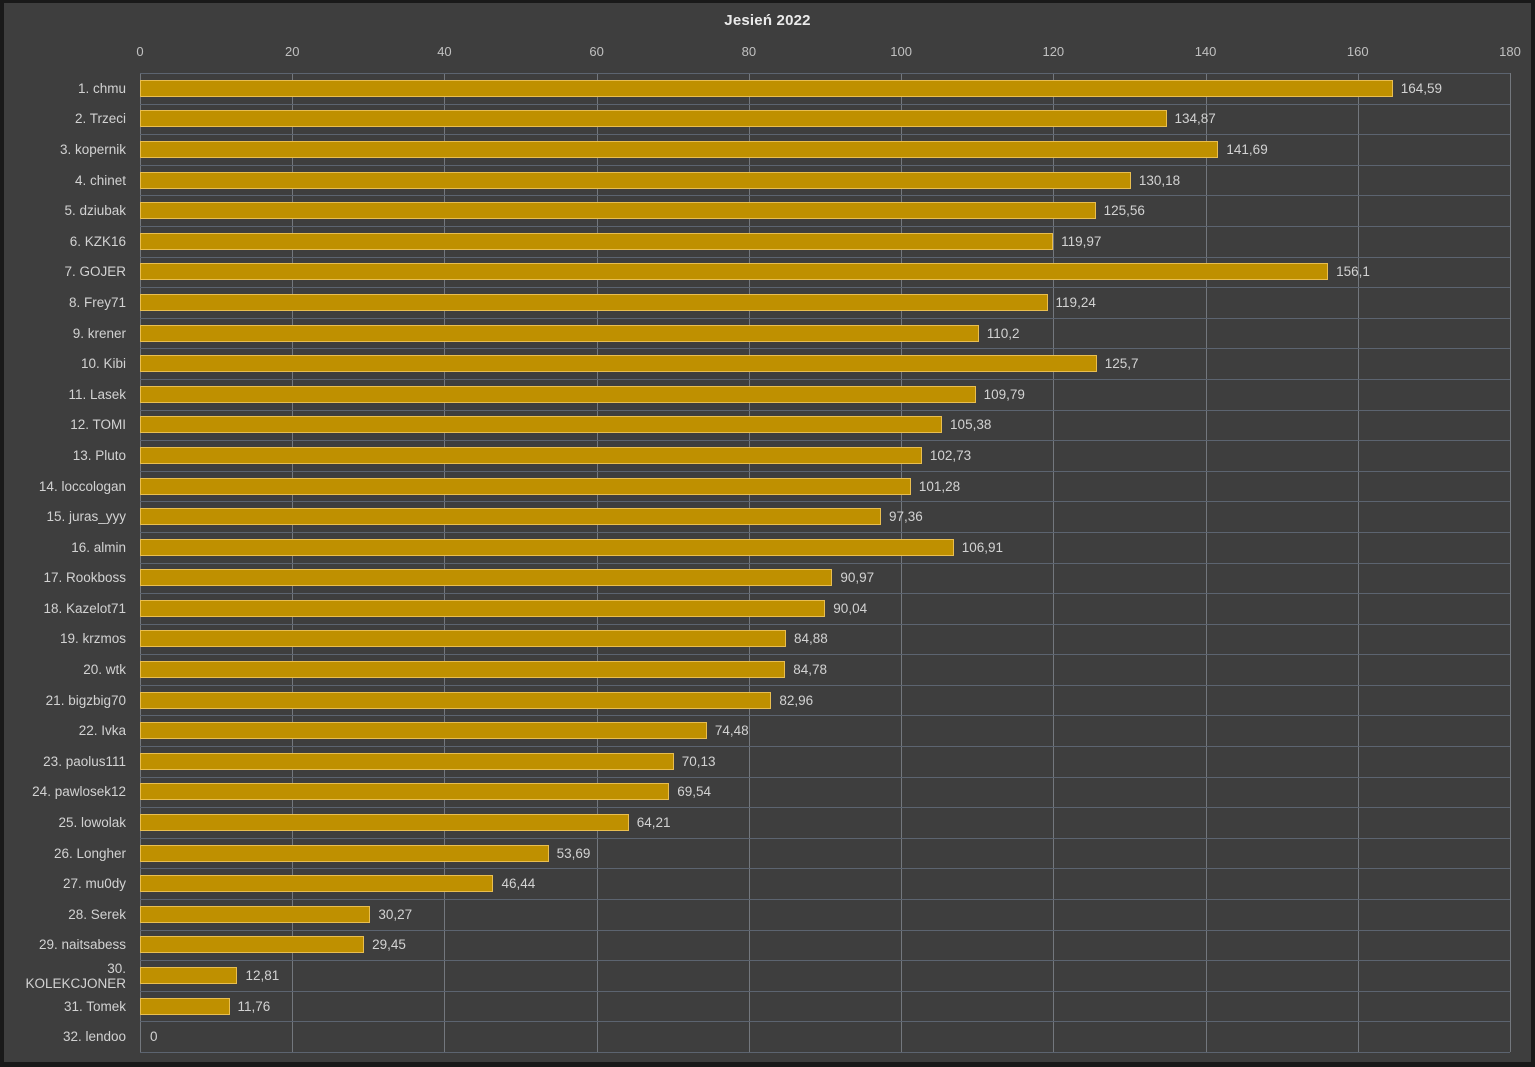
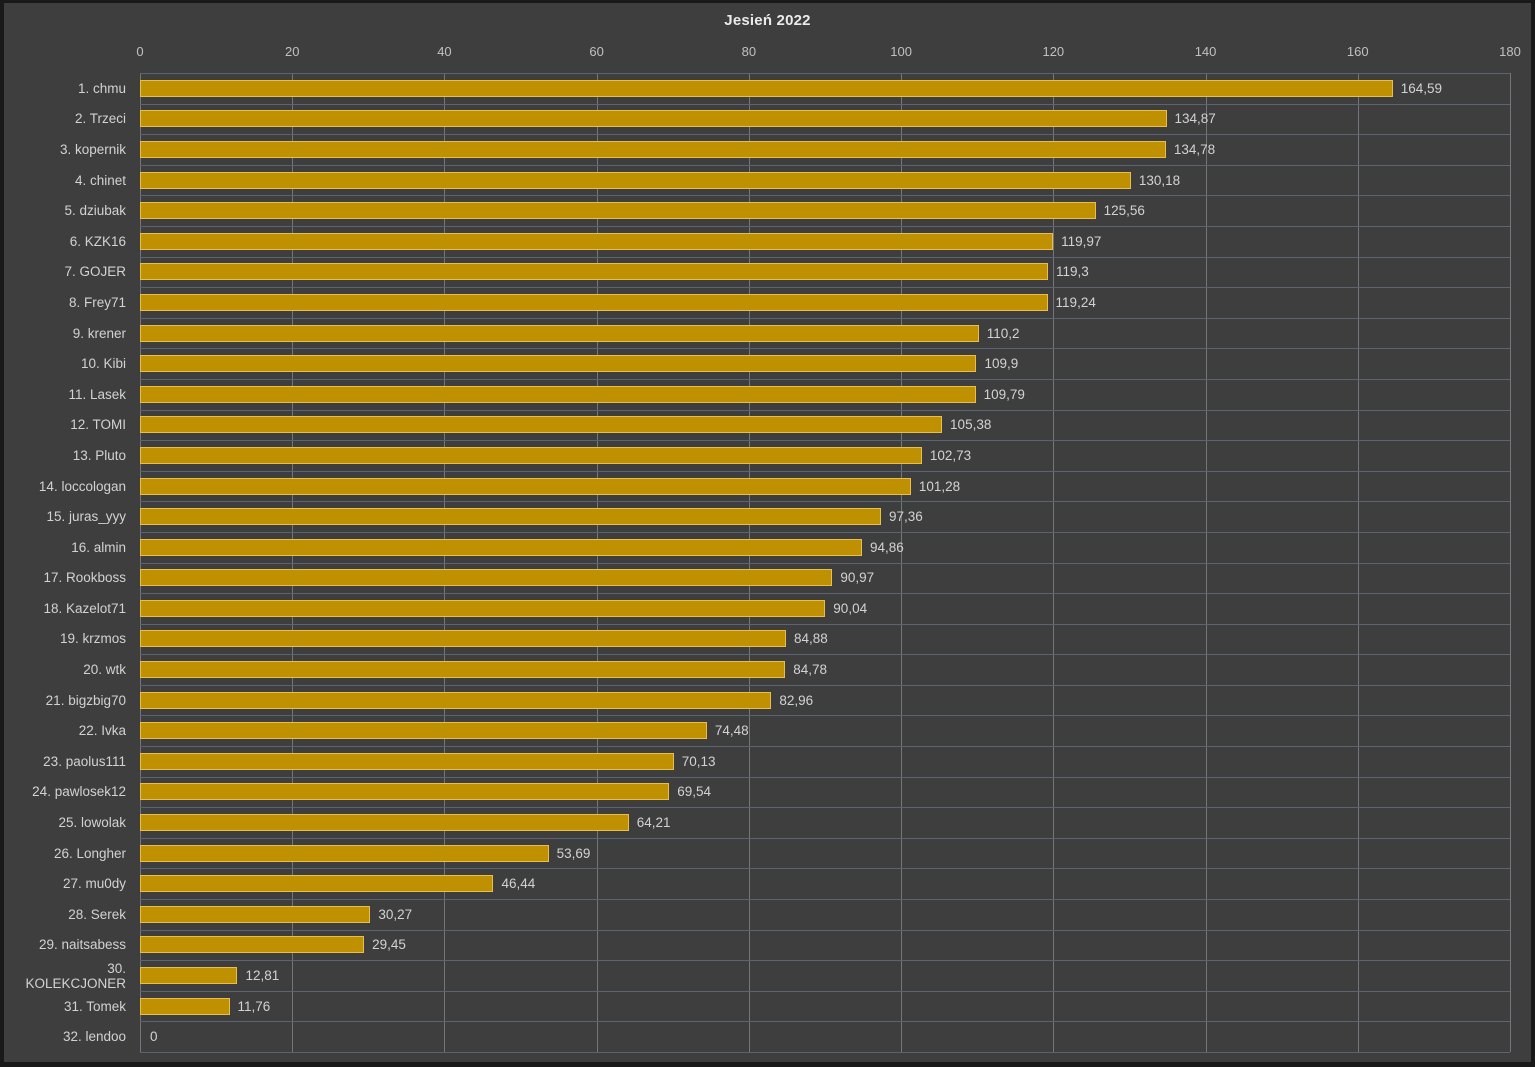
3. kopernik: 141,69 -> 134,78
7. GOJER: 156,1 -> 119,3
10. Kibi: 125,7 -> 109,9
16. almin: 106,91 -> 94,86
